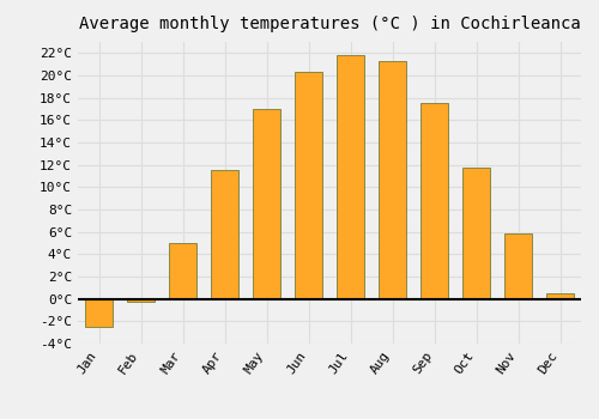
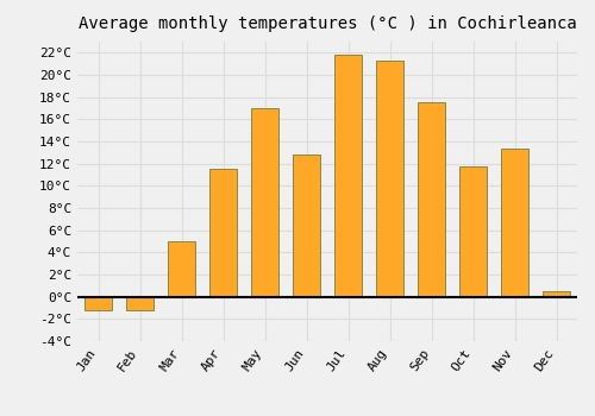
Jan: -2.5°C -> -1.2°C
Feb: -0.3°C -> -1.2°C
Jun: 20.3°C -> 12.8°C
Nov: 5.9°C -> 13.4°C
